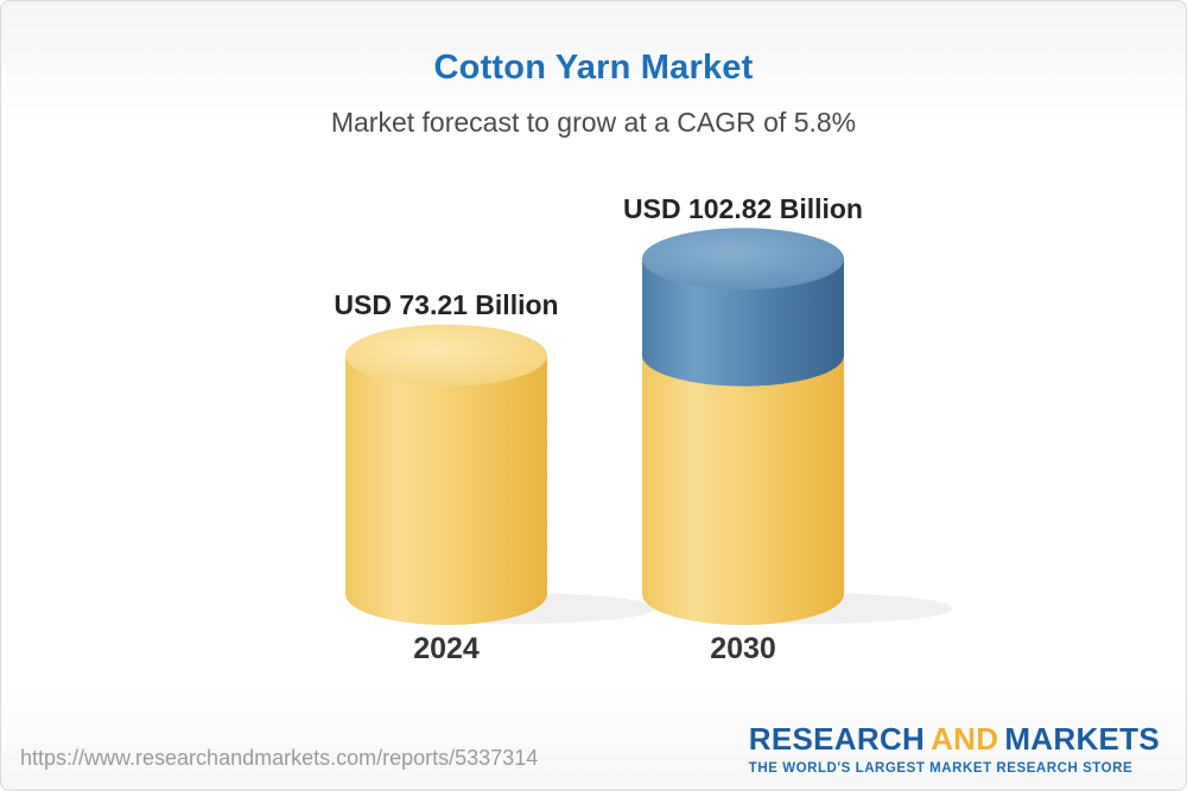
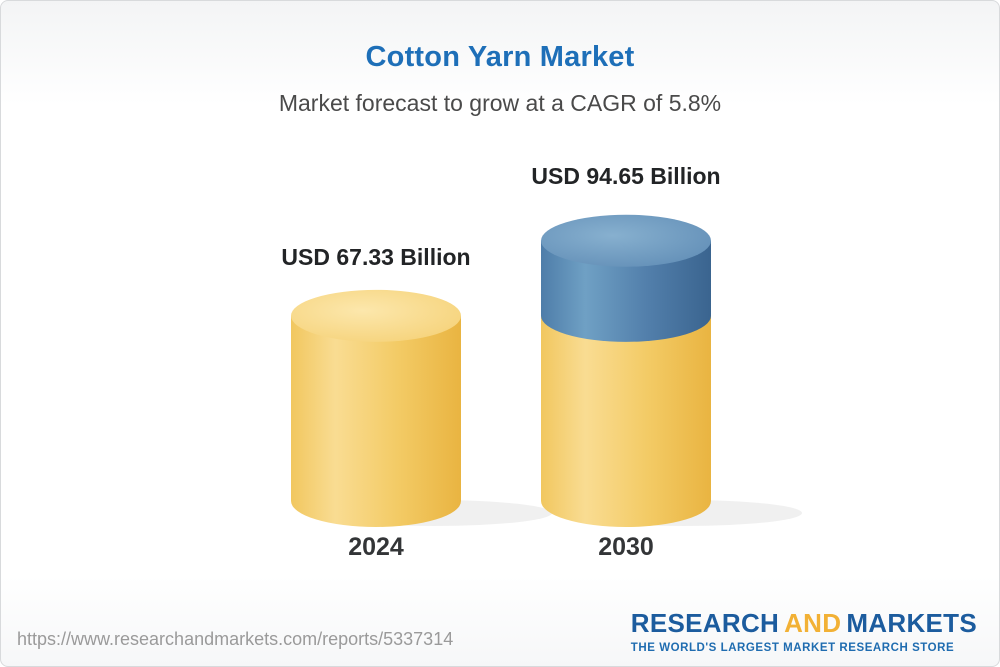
2024: 73.21 -> 67.33
2030: 102.82 -> 94.65
